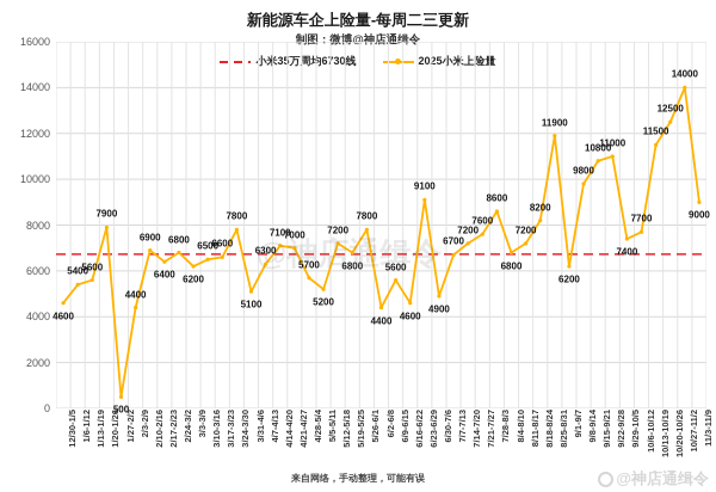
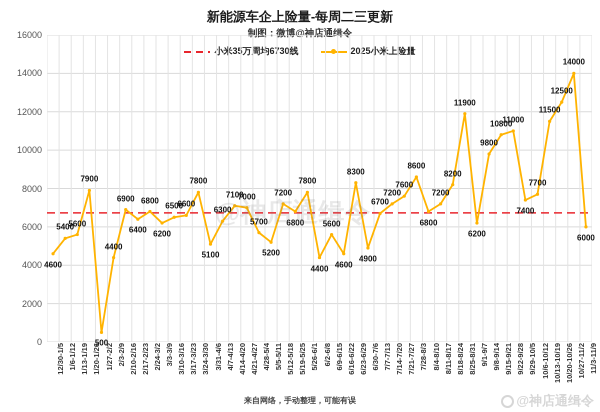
6/23-6/29: 9100 -> 8300
11/3-11/9: 9000 -> 6000
